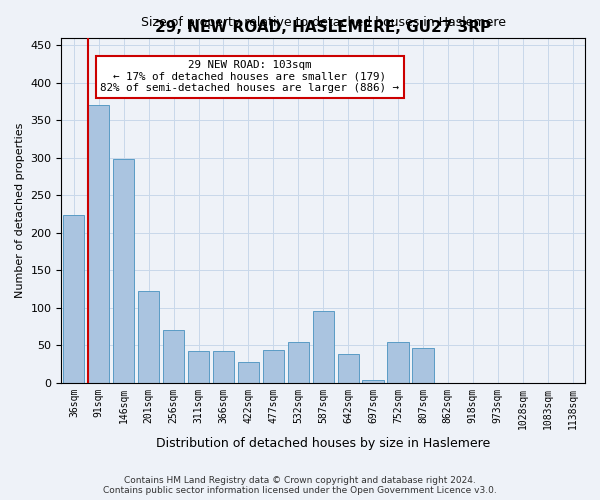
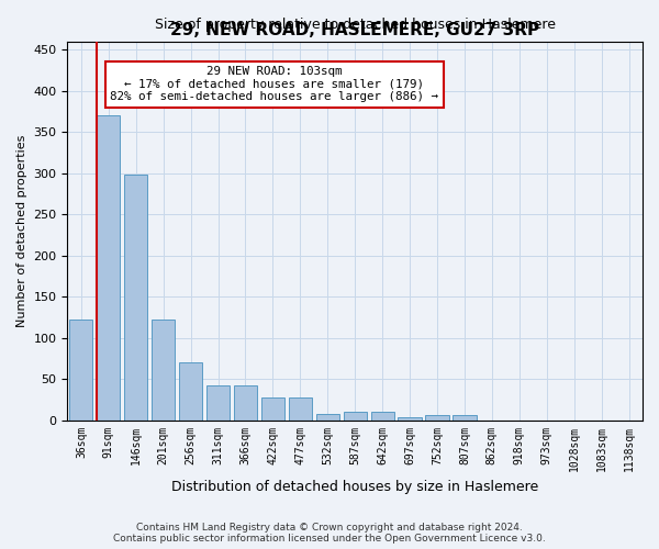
36sqm: 224 -> 122
477sqm: 44 -> 28
532sqm: 54 -> 8
587sqm: 96 -> 10
642sqm: 38 -> 10
752sqm: 54 -> 6
807sqm: 46 -> 6
